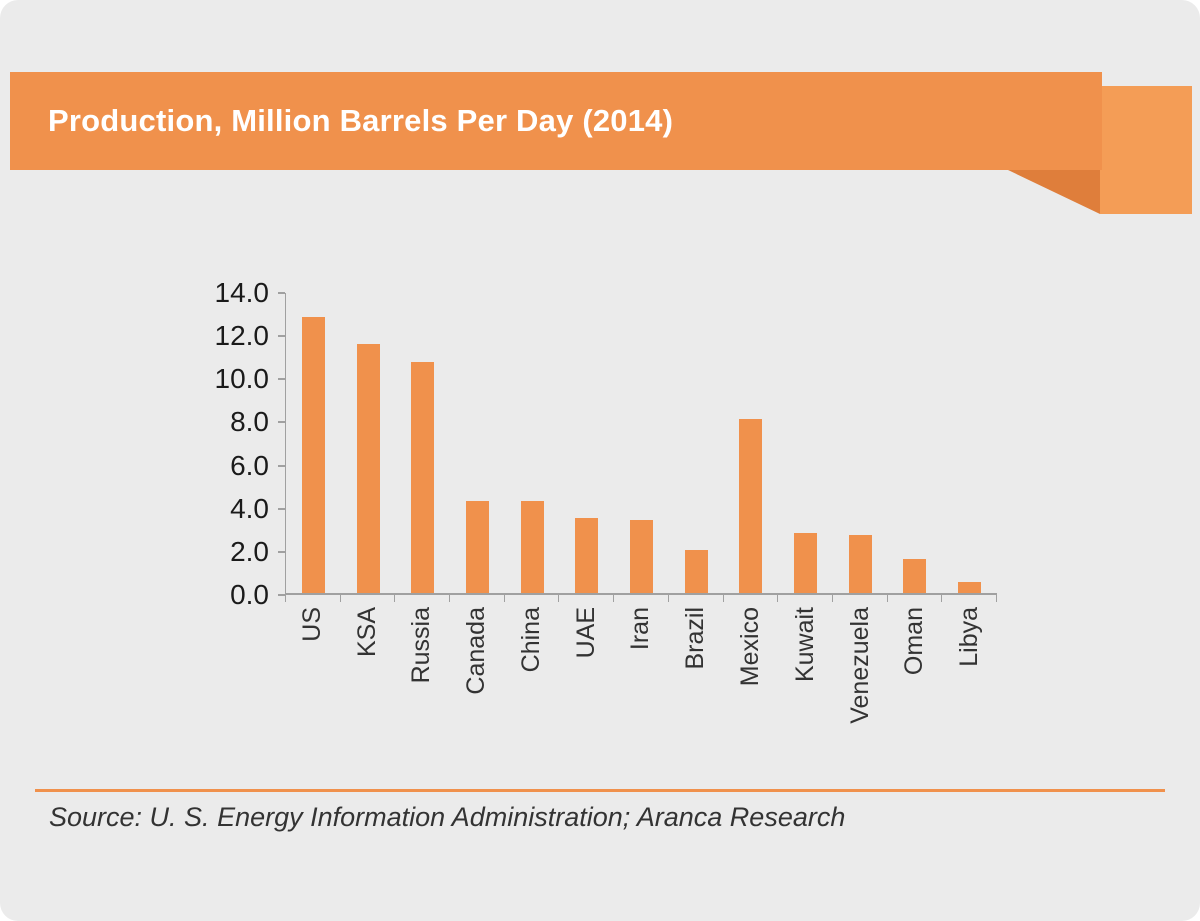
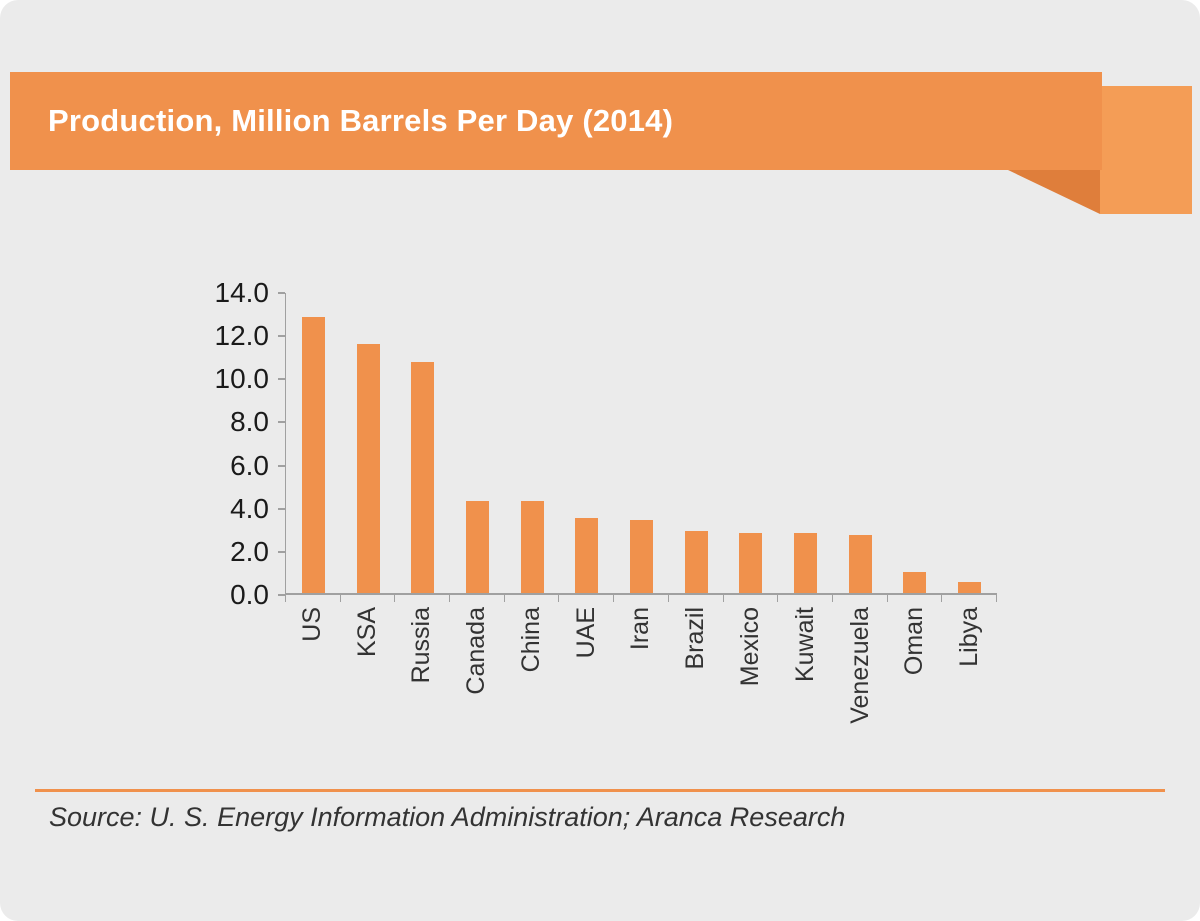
Brazil: 2.0 -> 2.9
Mexico: 8.1 -> 2.8
Oman: 1.6 -> 1.0
